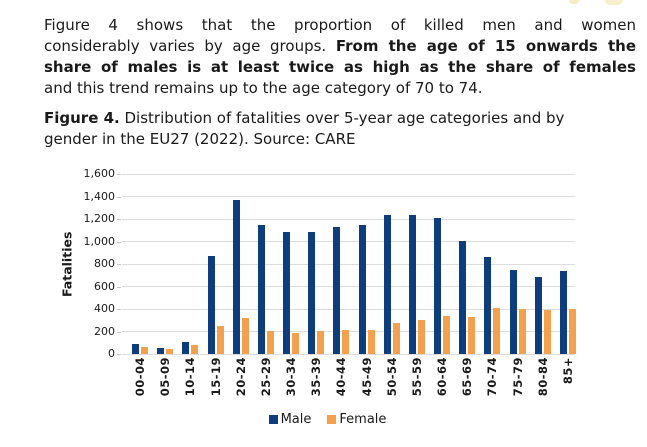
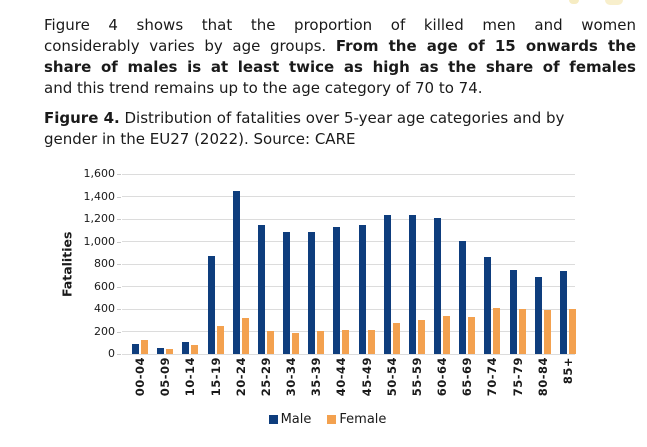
Female/00-04: 60 -> 120
Male/20-24: 1360 -> 1450
